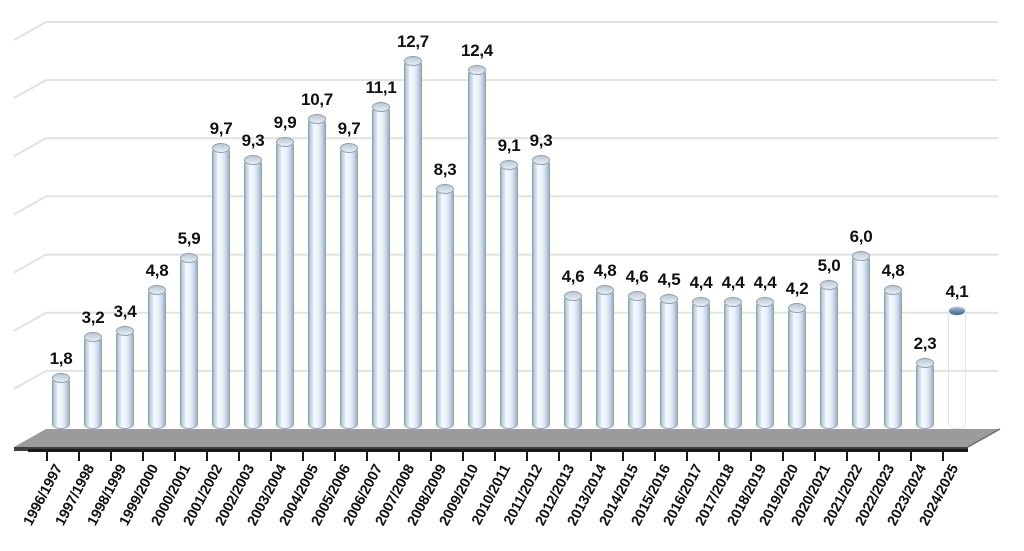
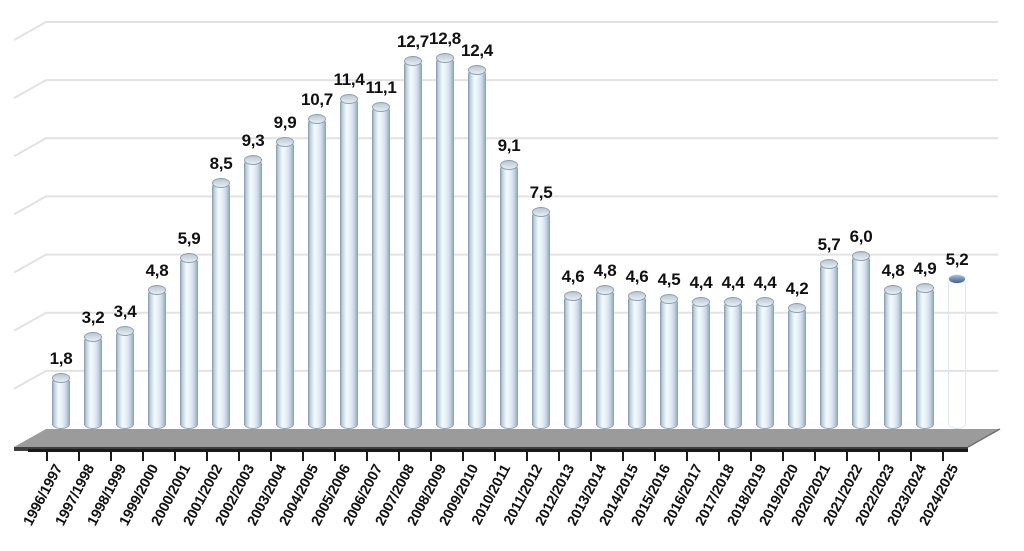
2001/2002: 9,7 -> 8,5
2005/2006: 9,7 -> 11,4
2008/2009: 8,3 -> 12,8
2011/2012: 9,3 -> 7,5
2020/2021: 5,0 -> 5,7
2023/2024: 2,3 -> 4,9
2024/2025: 4,1 -> 5,2
